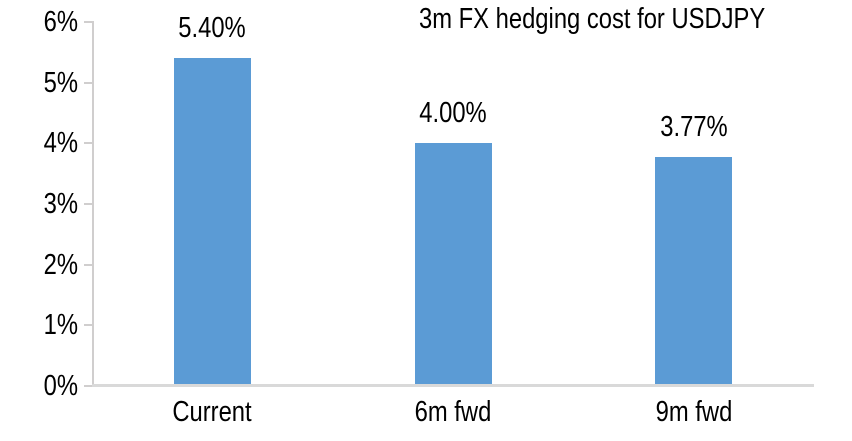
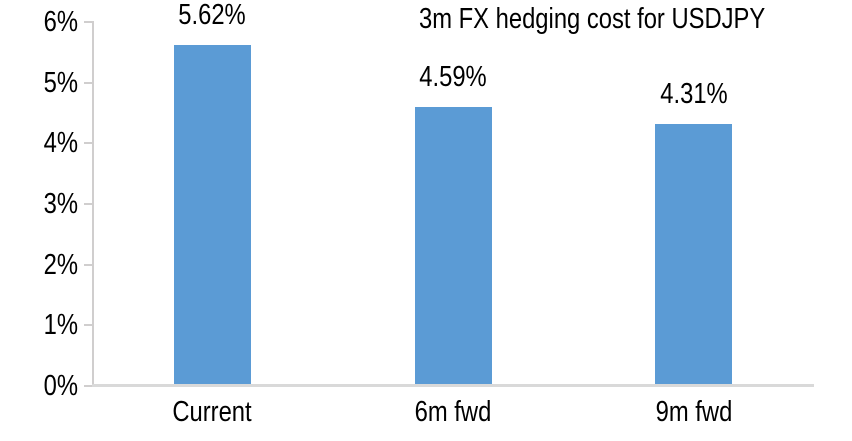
Current: 5.40% -> 5.62%
6m fwd: 4.00% -> 4.59%
9m fwd: 3.77% -> 4.31%
